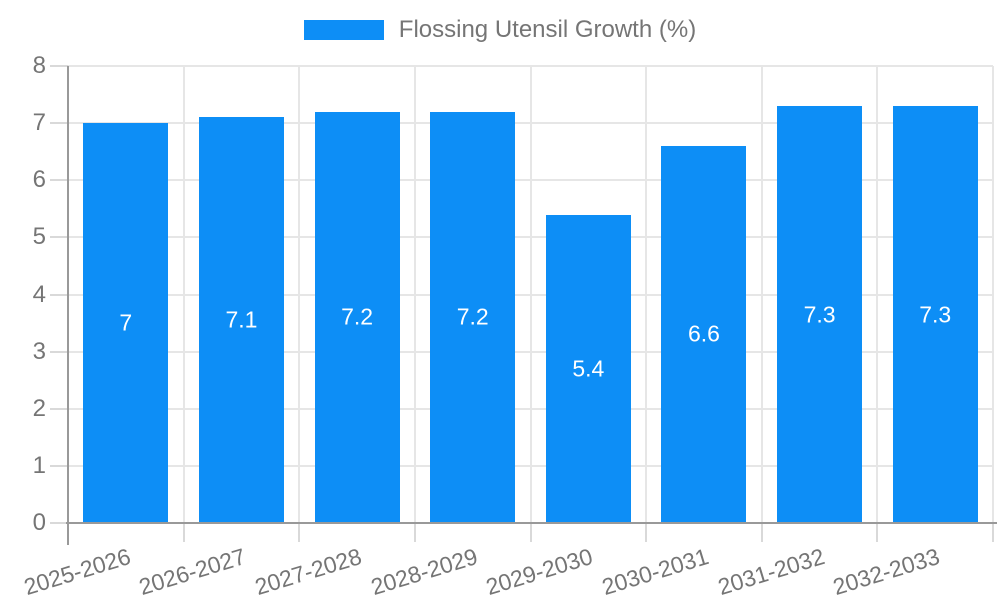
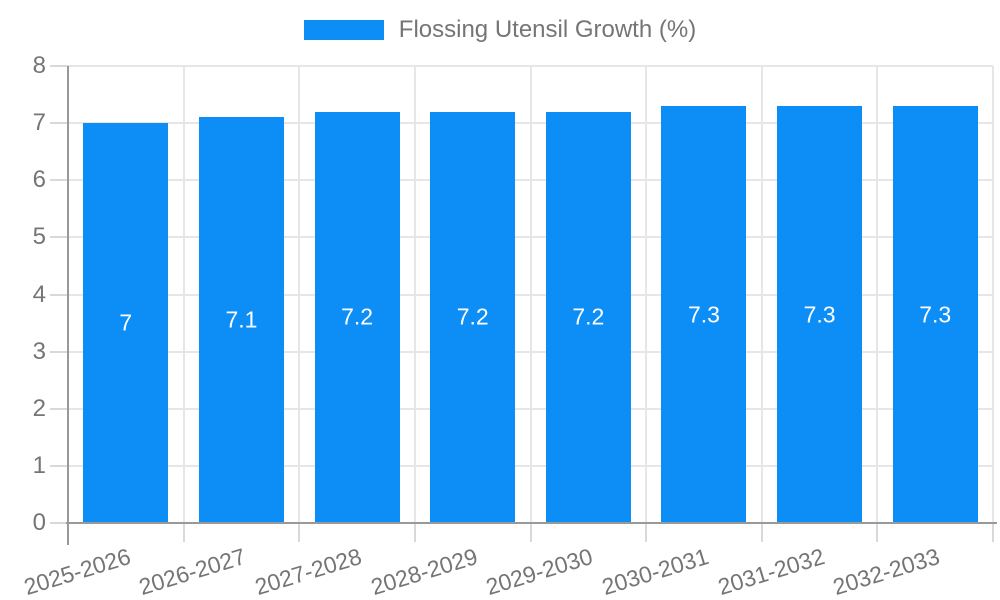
2029-2030: 5.4 -> 7.2
2030-2031: 6.6 -> 7.3
